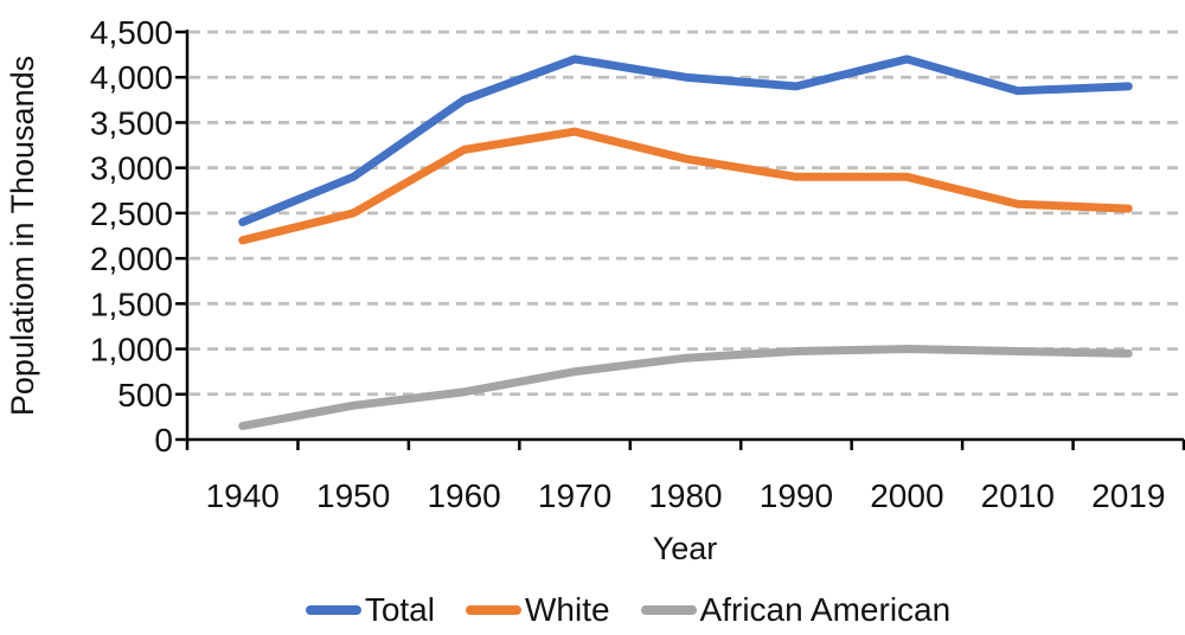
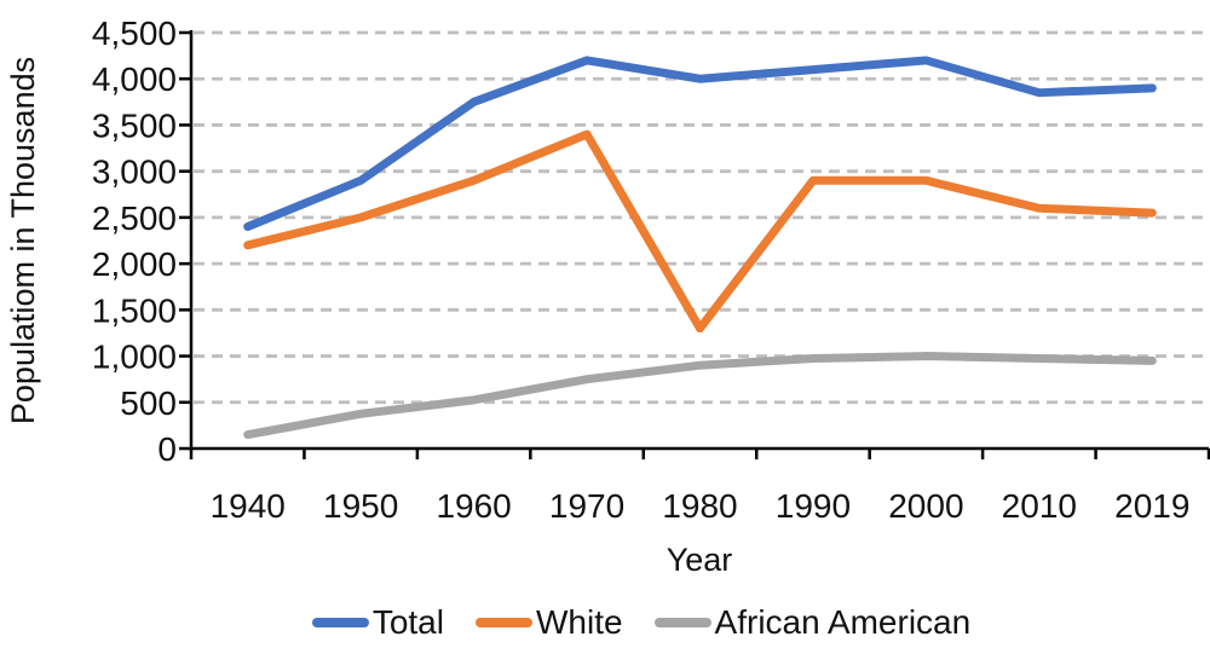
White/1960: 3200 -> 2900
White/1980: 3100 -> 1300
Total/1990: 3900 -> 4100
